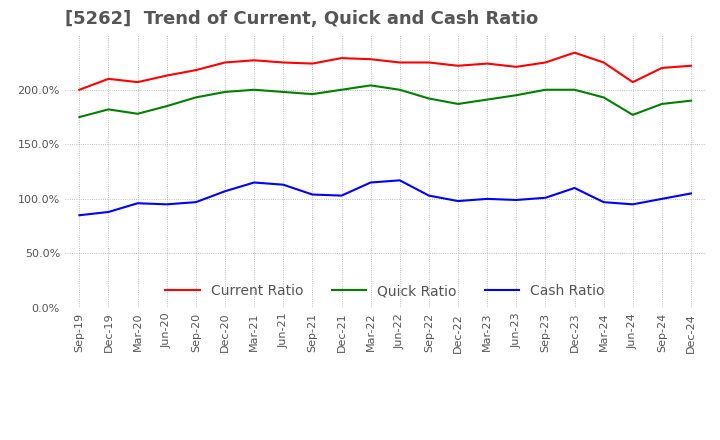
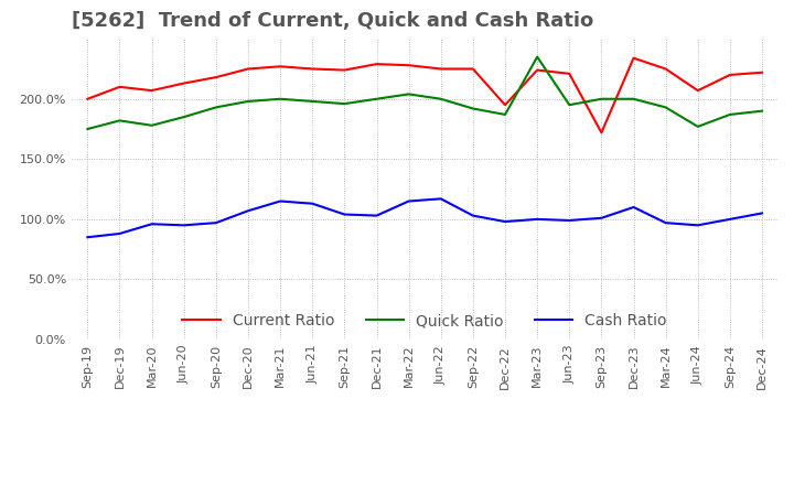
Current Ratio/Dec-22: 222% -> 195%
Quick Ratio/Mar-23: 191% -> 235%
Current Ratio/Sep-23: 225% -> 172%
